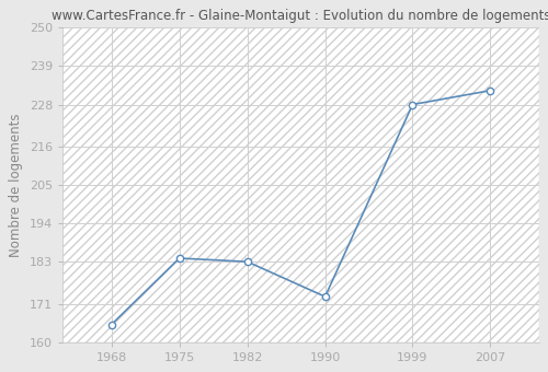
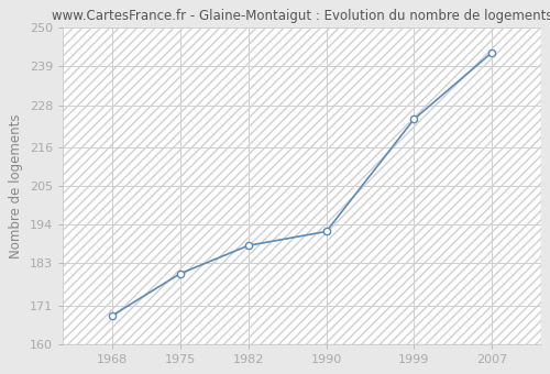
1968: 165 -> 168
1975: 184 -> 180
1982: 183 -> 188
1990: 173 -> 192
1999: 228 -> 224
2007: 232 -> 243
